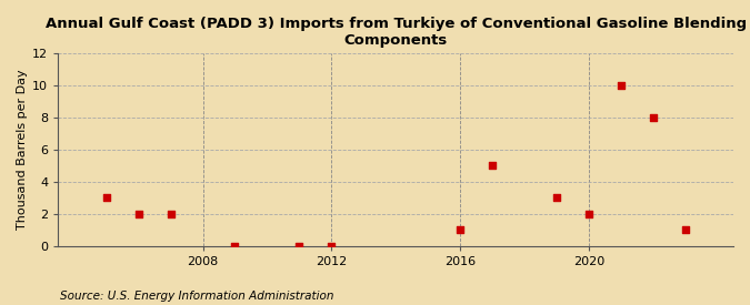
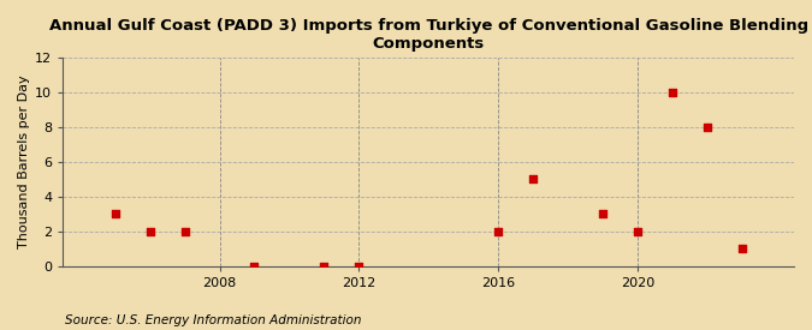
2016: 1 -> 2
